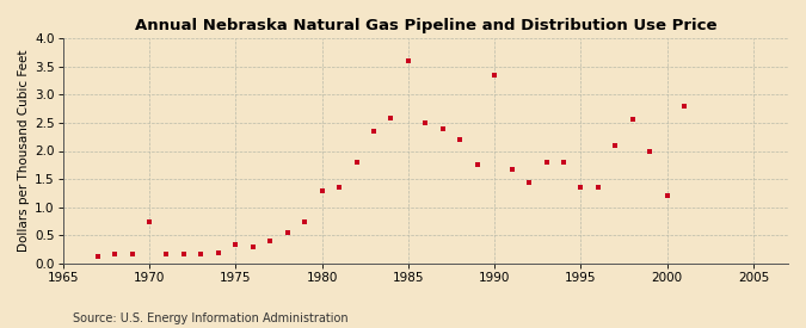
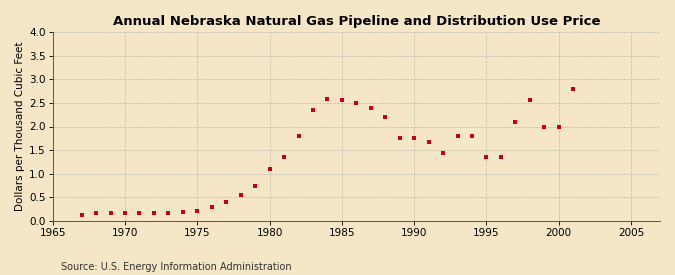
1970: 0.75 -> 0.16
1975: 0.35 -> 0.22
1980: 1.30 -> 1.10
1985: 3.60 -> 2.55
1990: 3.35 -> 1.75
2000: 1.20 -> 2.00
